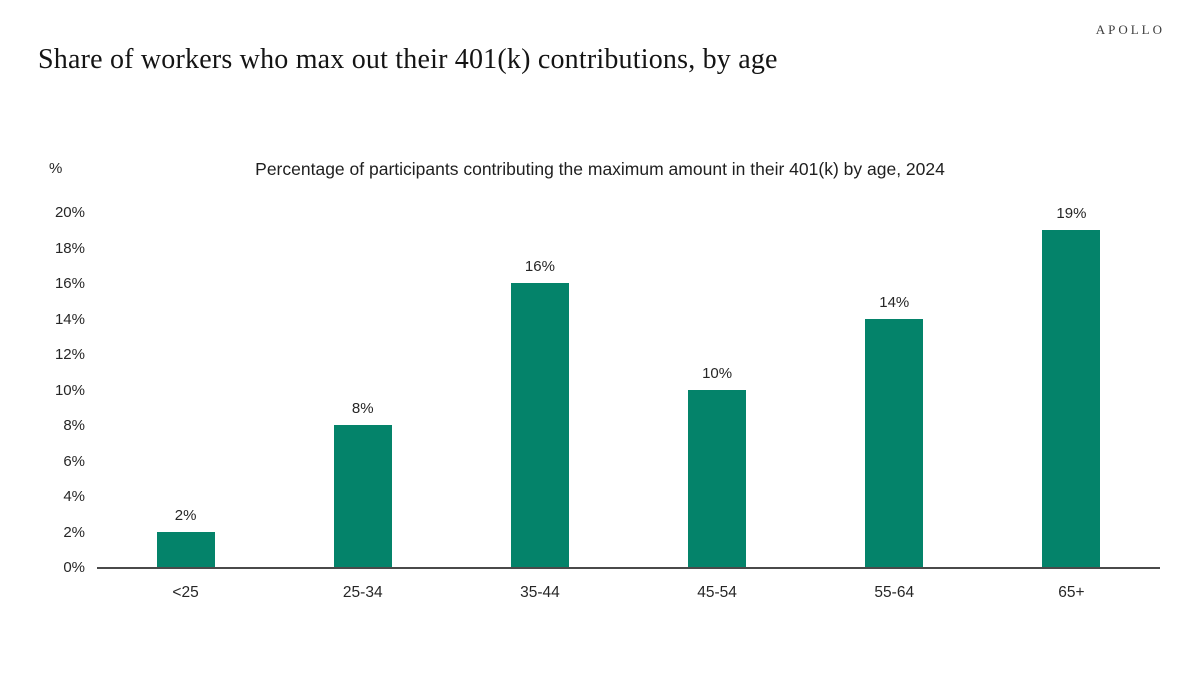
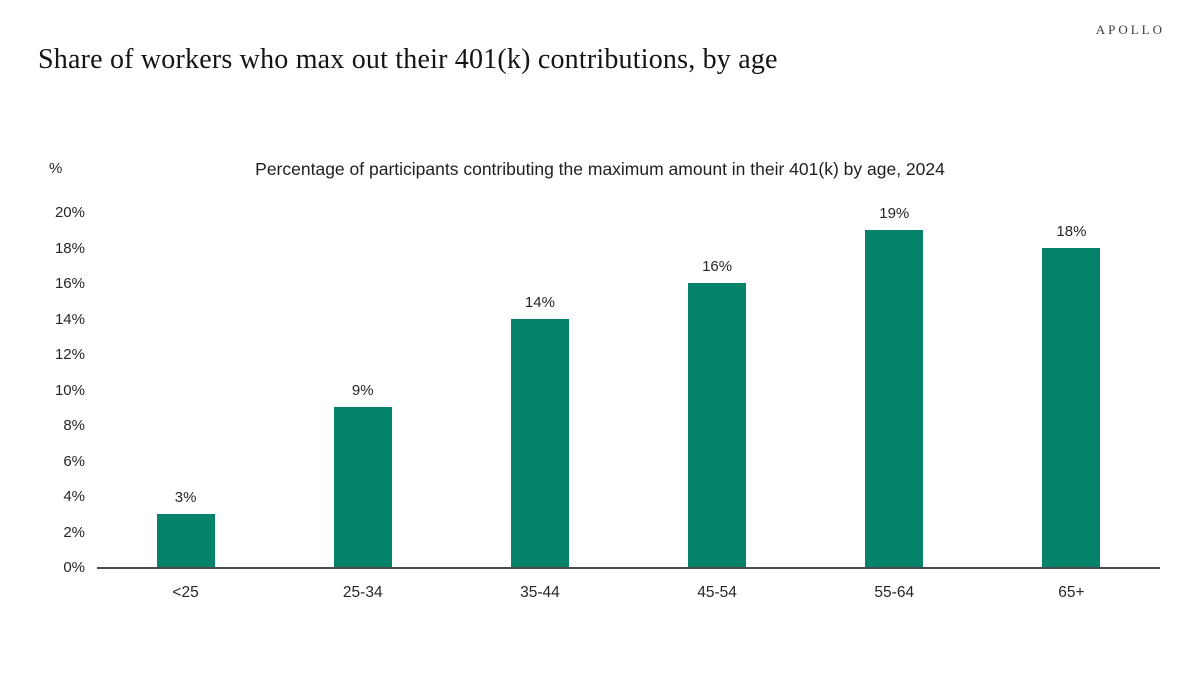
<25: 2% -> 3%
25-34: 8% -> 9%
35-44: 16% -> 14%
45-54: 10% -> 16%
55-64: 14% -> 19%
65+: 19% -> 18%
